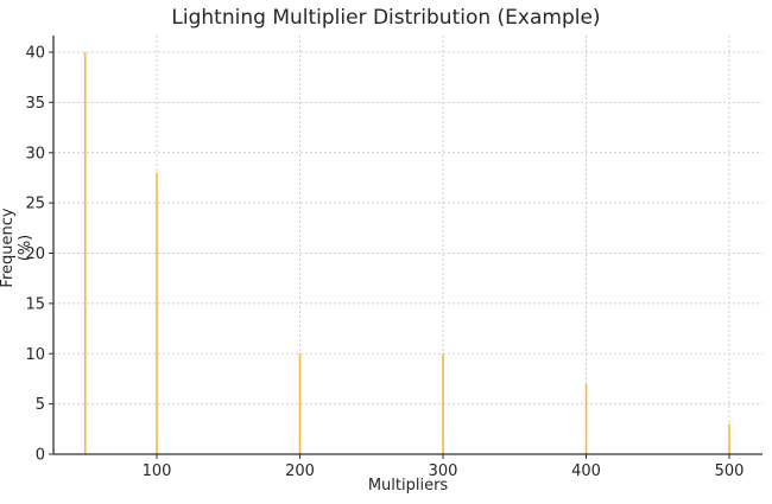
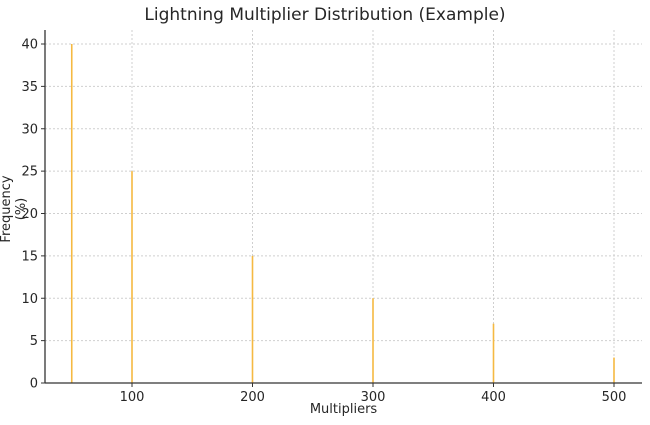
100: 28 -> 25
200: 10 -> 15
